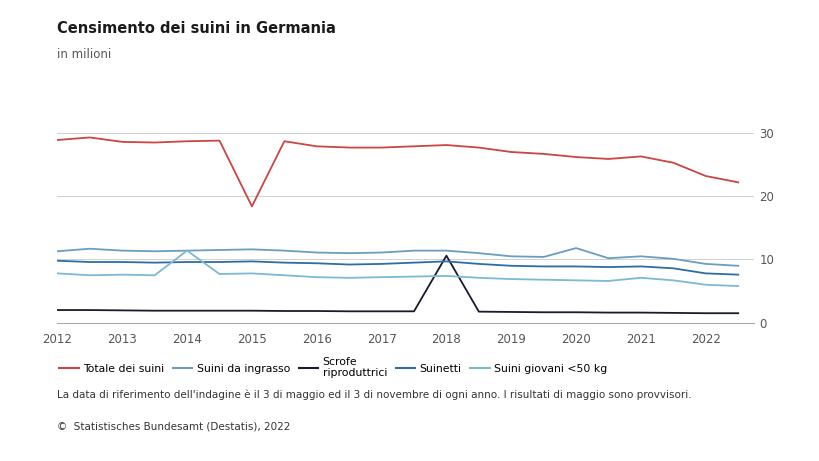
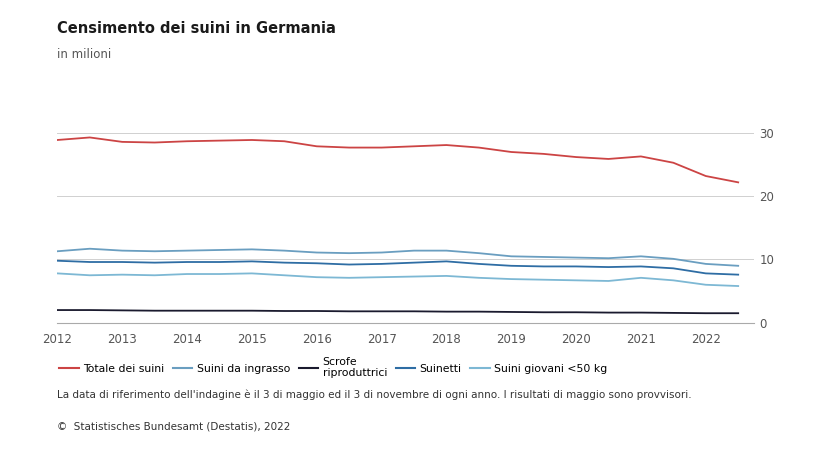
Suini giovani <50 kg/2014: 11.4 -> 7.7
Totale dei suini/2015: 18.4 -> 28.9
Scrofe riproduttrici/2018: 10.6 -> 1.8
Suini da ingrasso/2020: 11.8 -> 10.3
